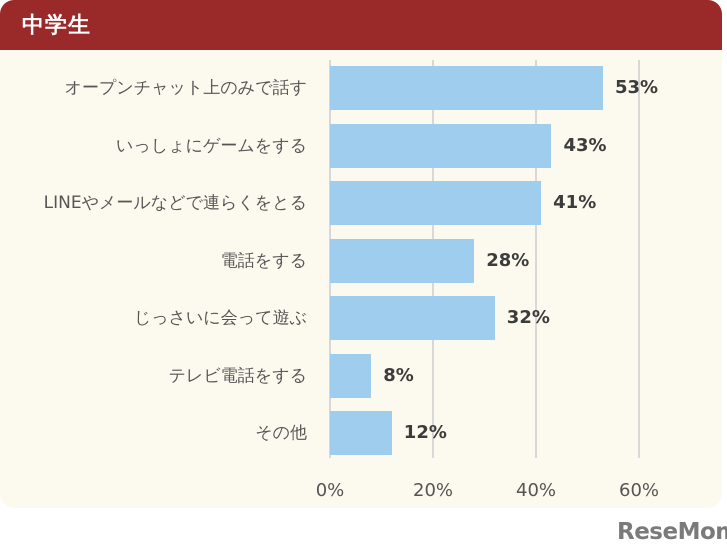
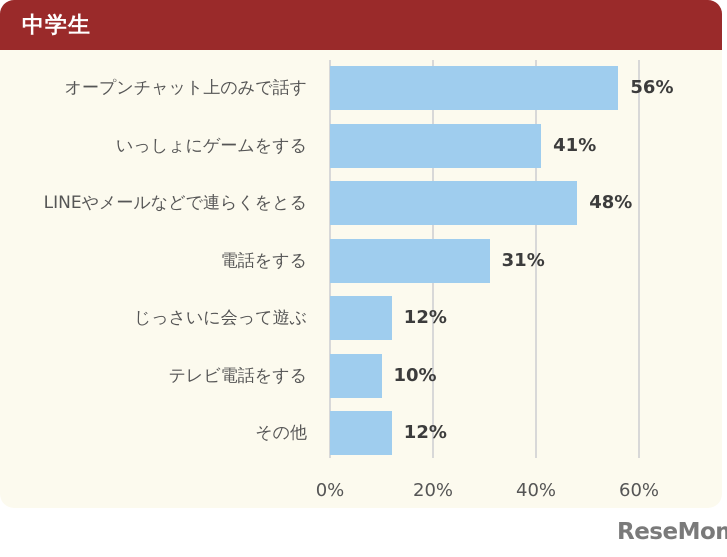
オープンチャット上のみで話す: 53% -> 56%
いっしょにゲームをする: 43% -> 41%
LINEやメールなどで連らくをとる: 41% -> 48%
電話をする: 28% -> 31%
じっさいに会って遊ぶ: 32% -> 12%
テレビ電話をする: 8% -> 10%
